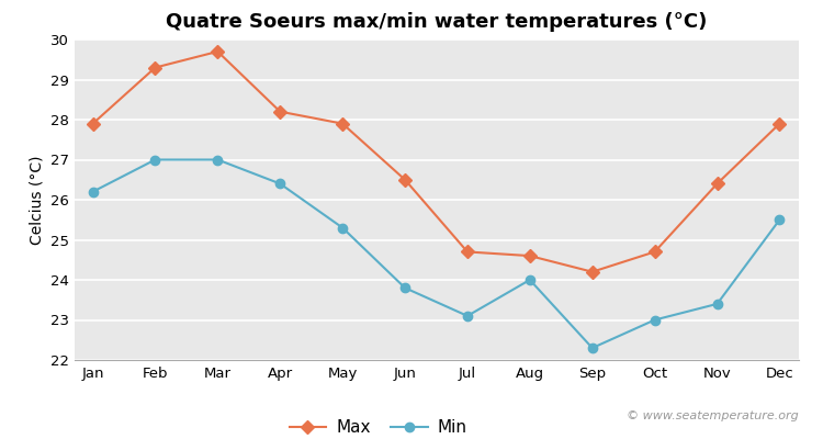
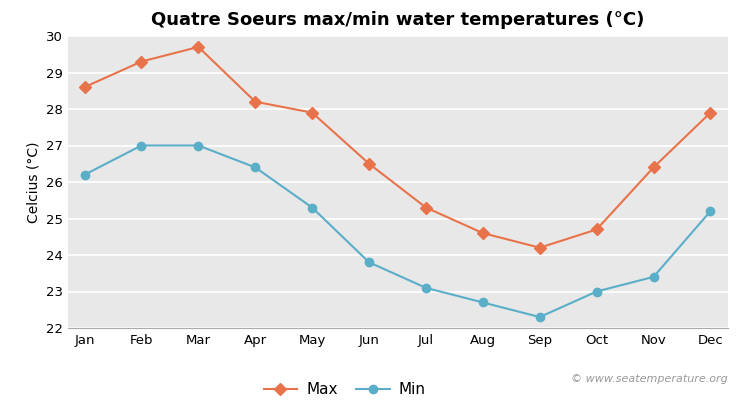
Max/Jan: 27.9 -> 28.6
Max/Jul: 24.7 -> 25.3
Min/Aug: 24.0 -> 22.7
Min/Dec: 25.5 -> 25.2
